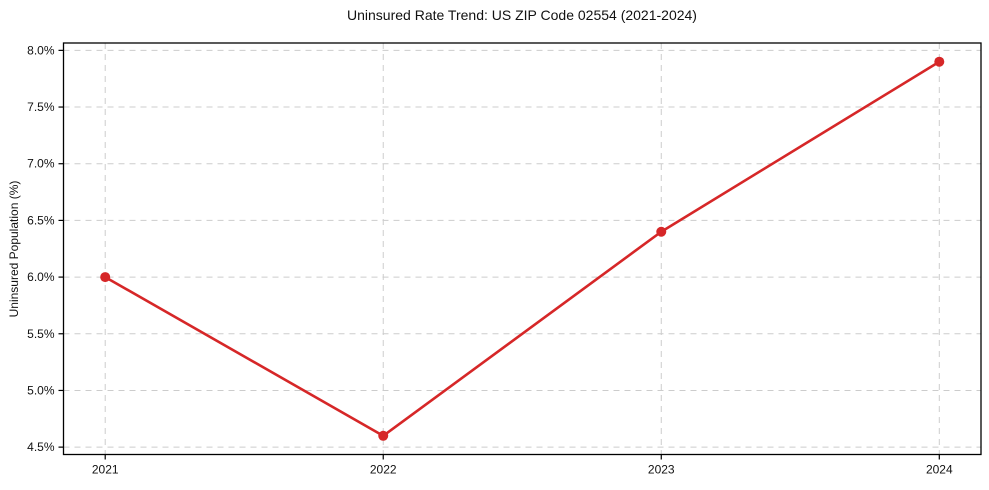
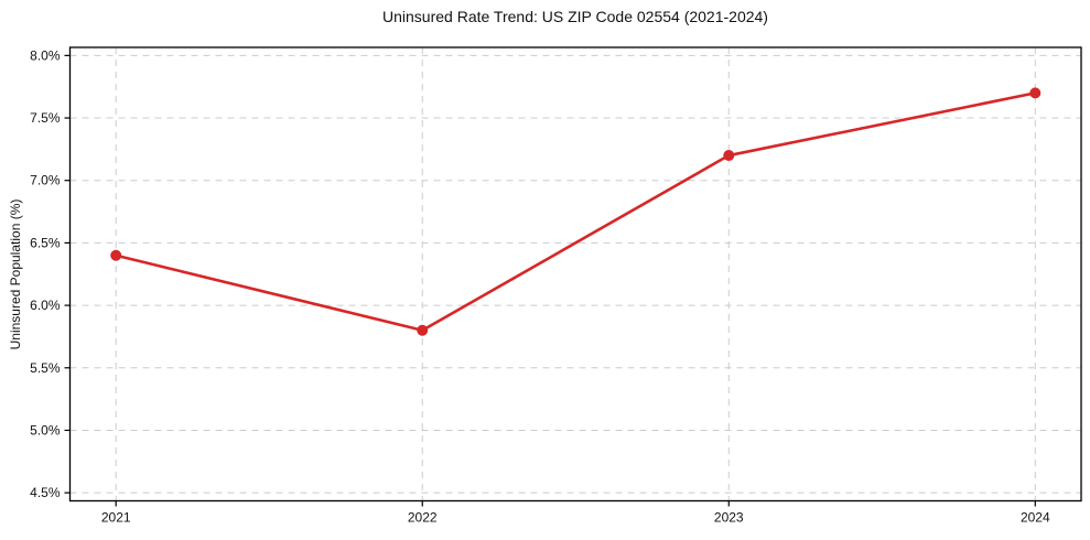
2021: 6.0% -> 6.4%
2022: 4.6% -> 5.8%
2023: 6.4% -> 7.2%
2024: 7.9% -> 7.7%
